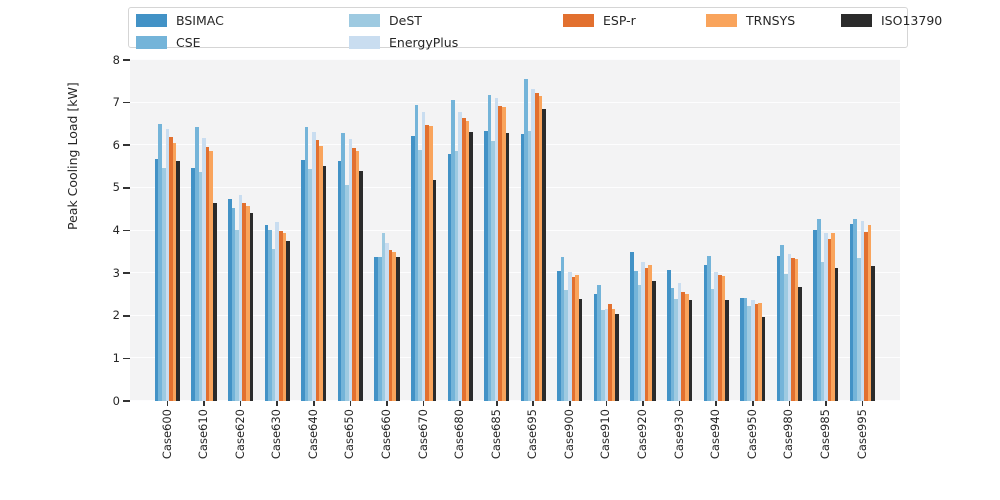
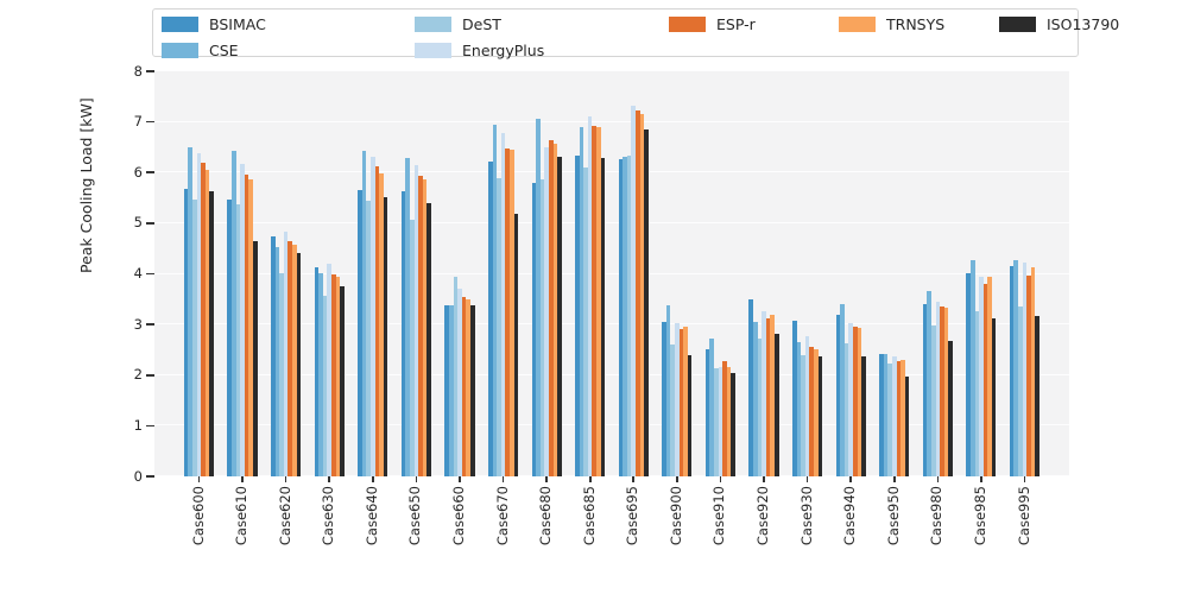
EnergyPlus/Case680: 6.8 -> 6.5
CSE/Case685: 7.2 -> 6.9
CSE/Case695: 7.5 -> 6.3
